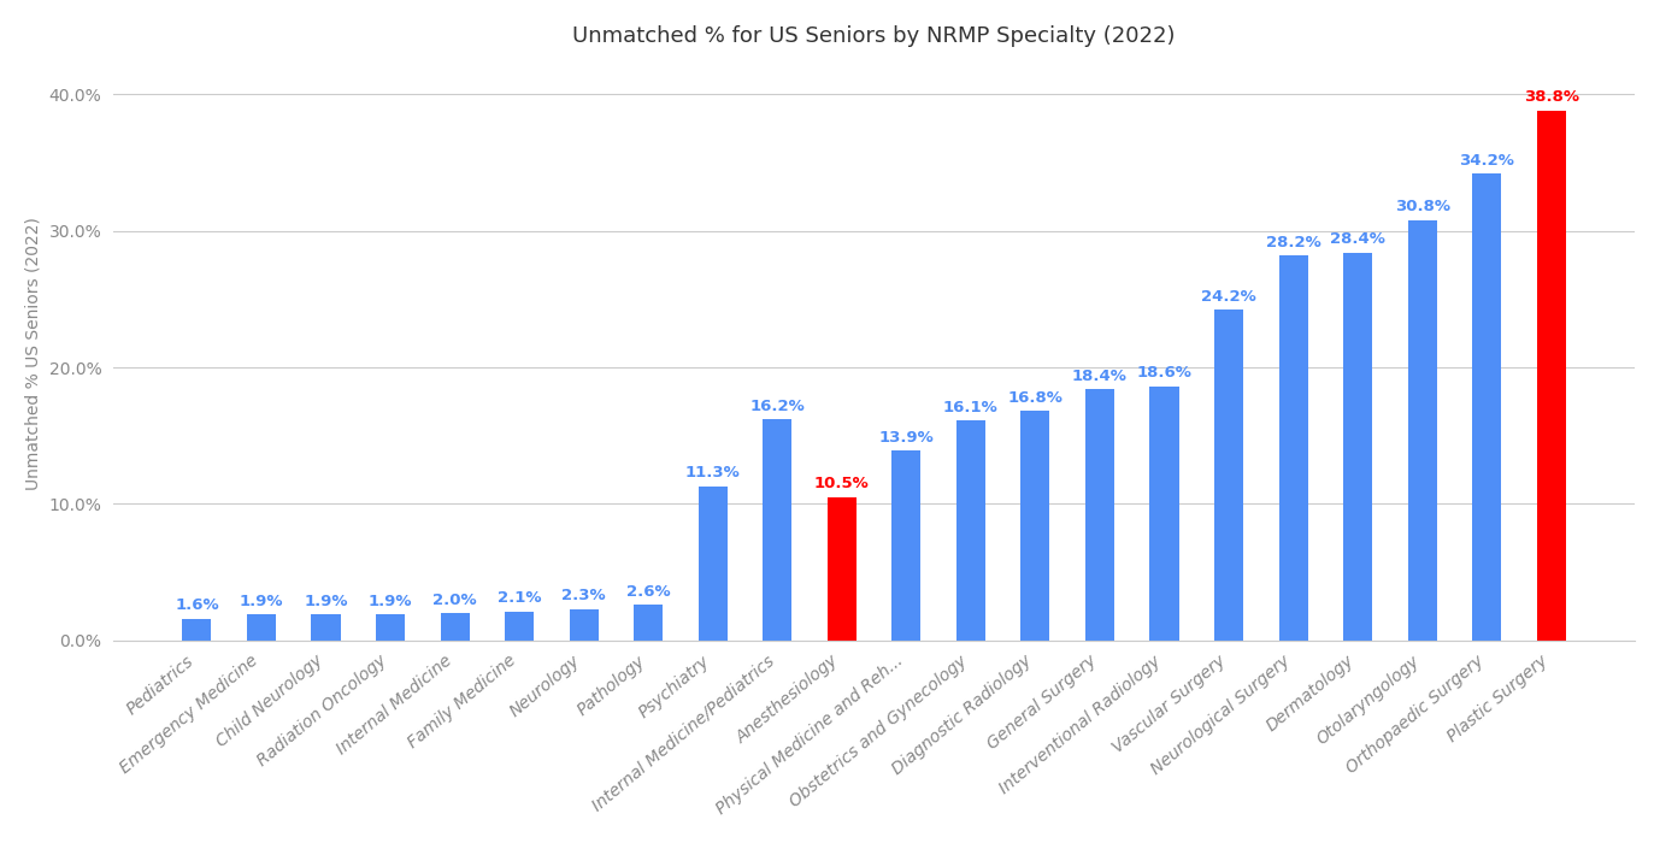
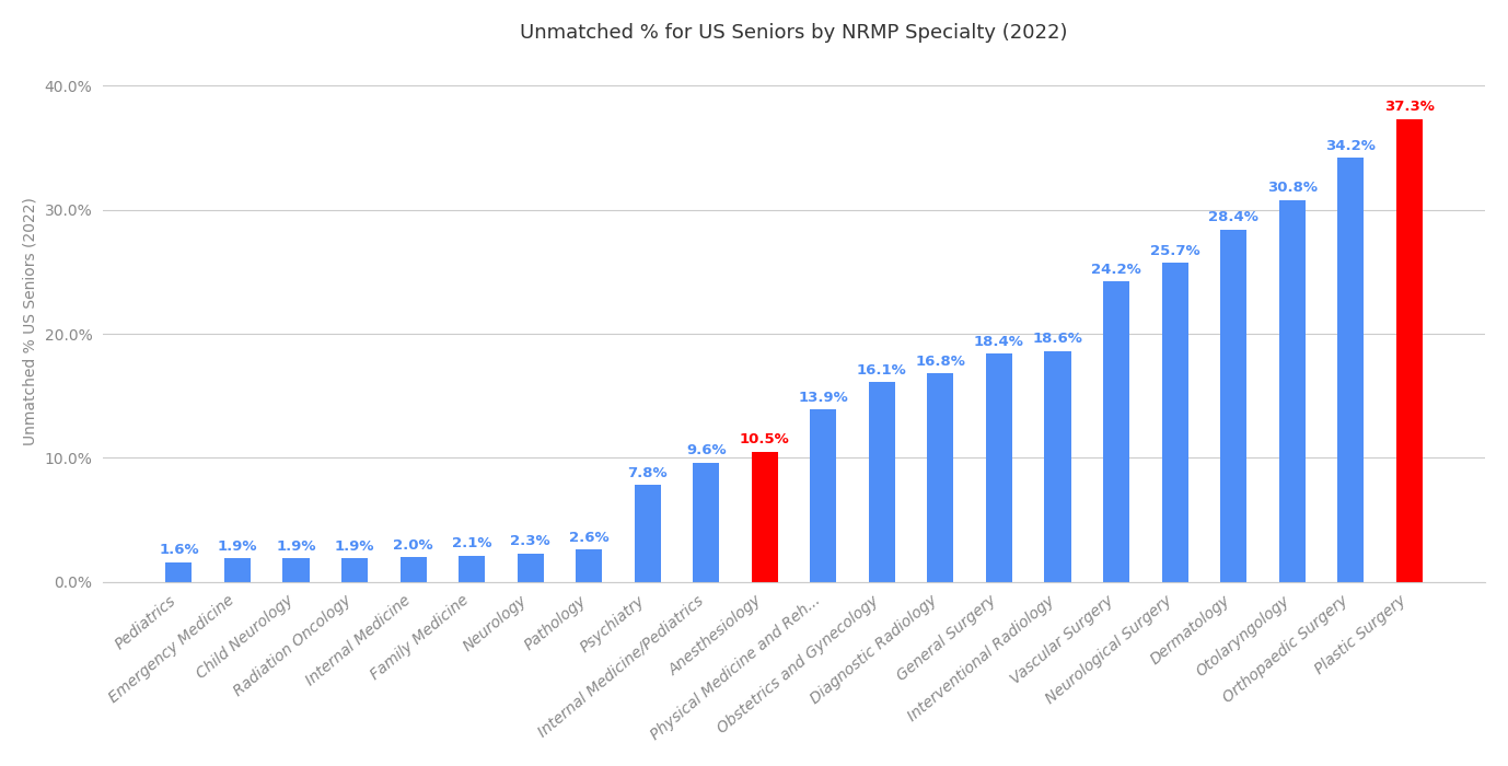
Psychiatry: 11.3% -> 7.8%
Internal Medicine/Pediatrics: 16.2% -> 9.6%
Neurological Surgery: 28.2% -> 25.7%
Plastic Surgery: 38.8% -> 37.3%
